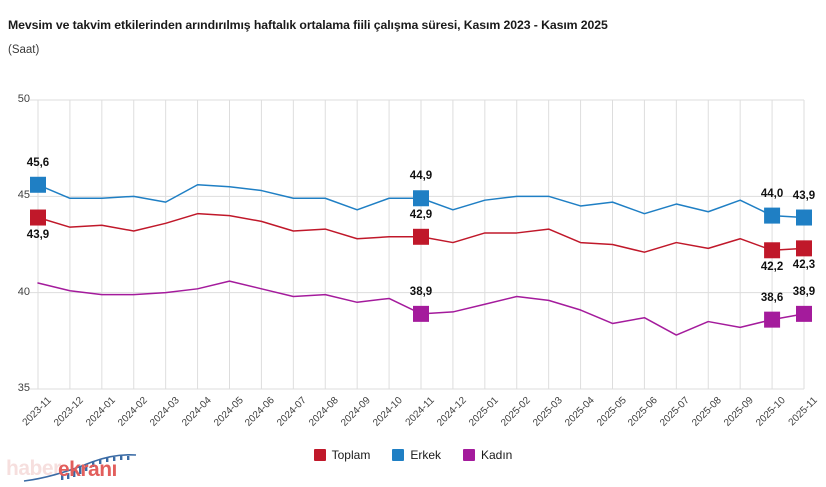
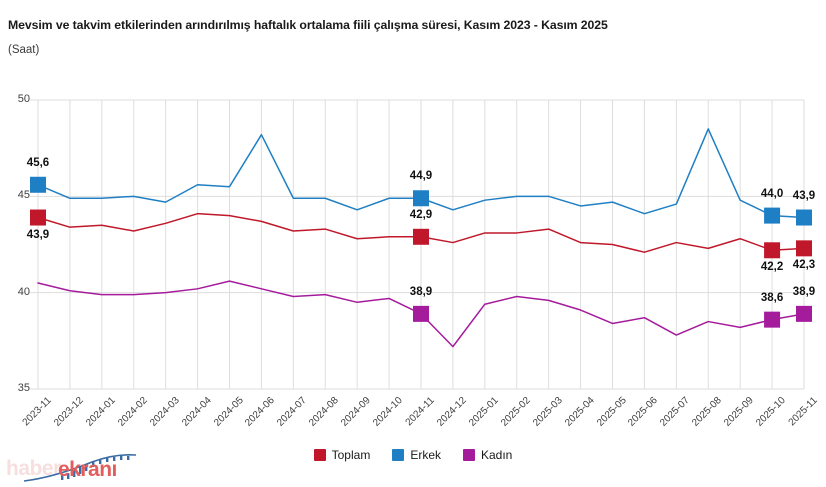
Erkek/2024-06: 45.3 -> 48.2
Kadın/2024-12: 39.0 -> 37.2
Erkek/2025-08: 44.2 -> 48.5
